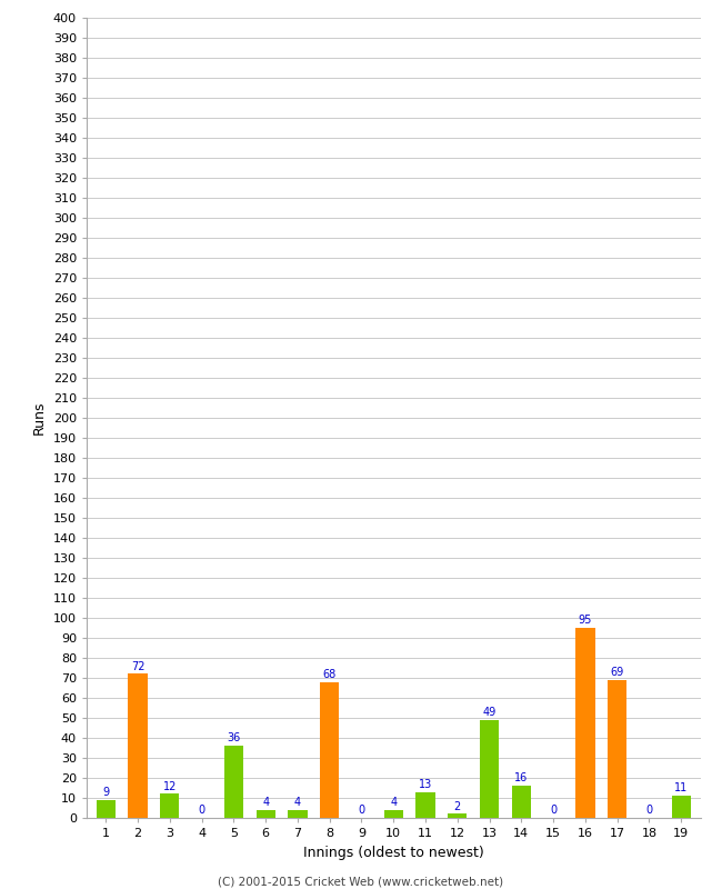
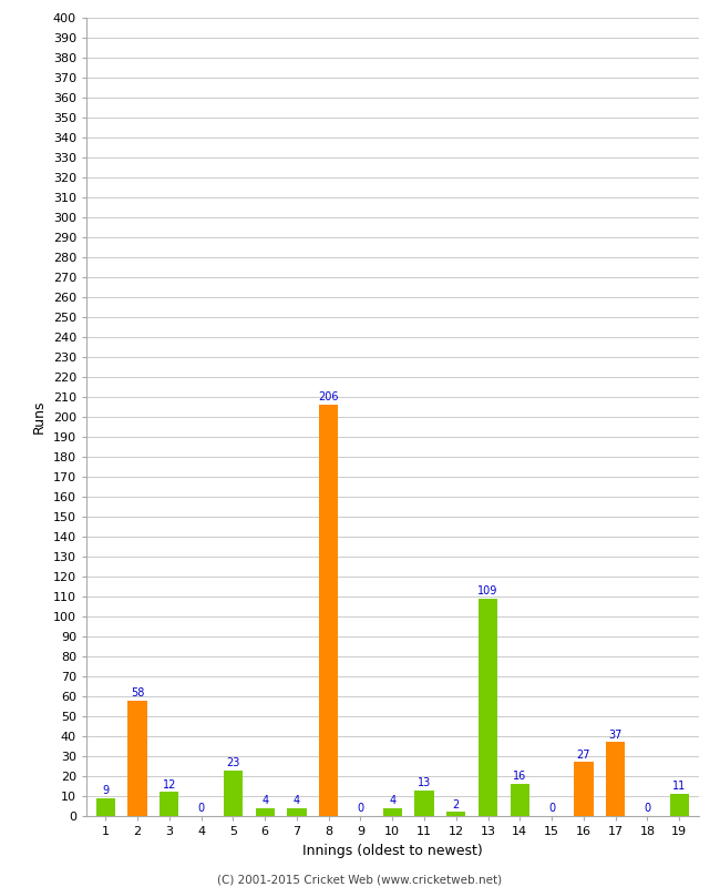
2: 72 -> 58
5: 36 -> 23
8: 68 -> 206
13: 49 -> 109
16: 95 -> 27
17: 69 -> 37
